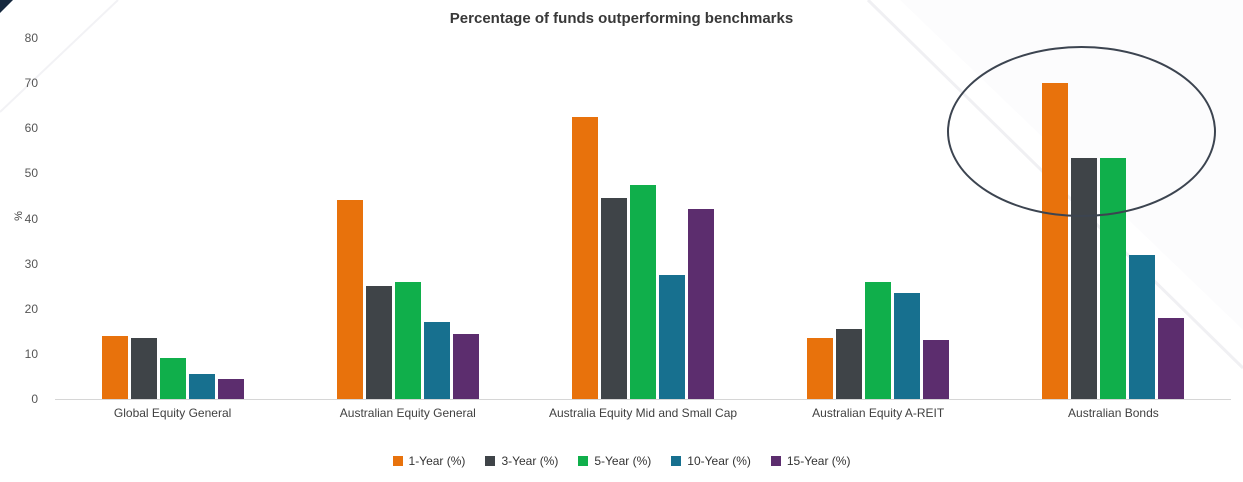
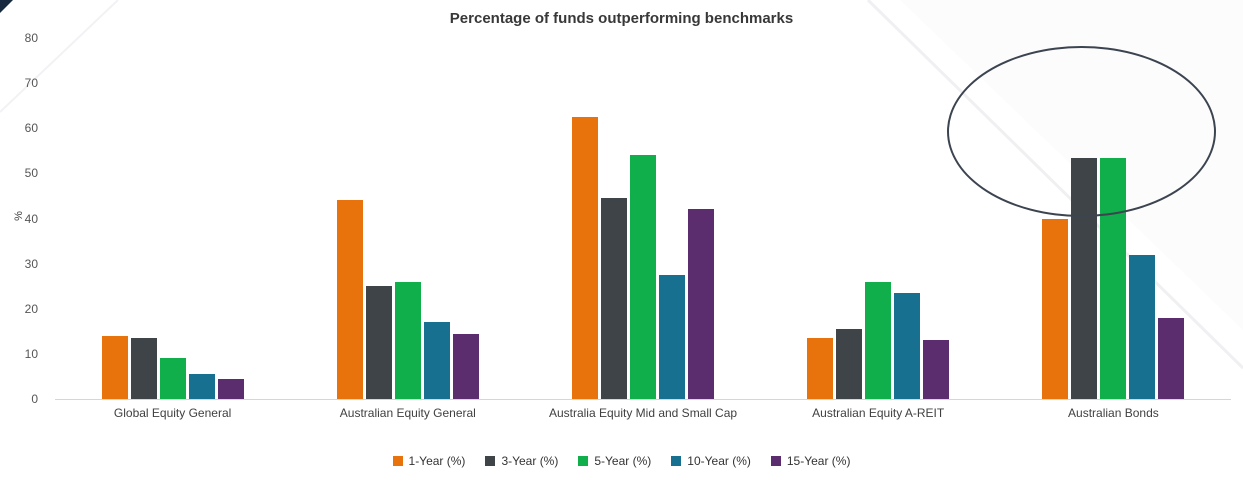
5-Year (%)/Australia Equity Mid and Small Cap: 48 -> 54
1-Year (%)/Australian Bonds: 70 -> 40
